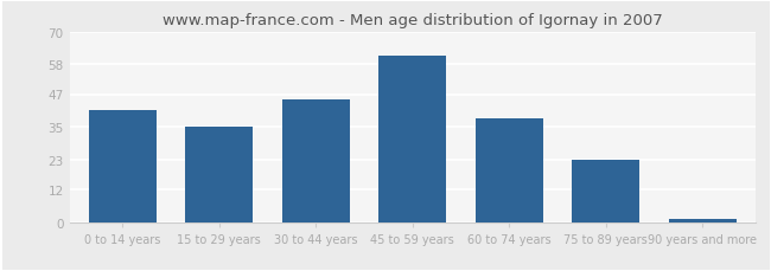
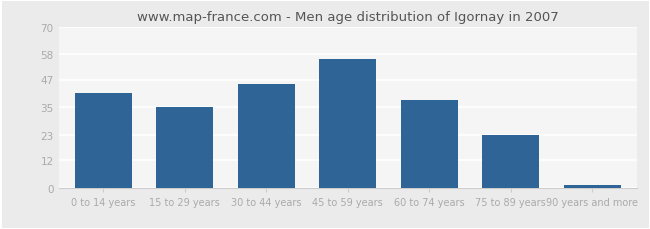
45 to 59 years: 61 -> 56
